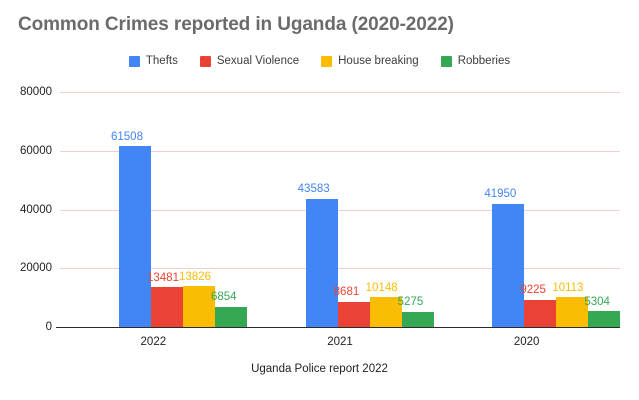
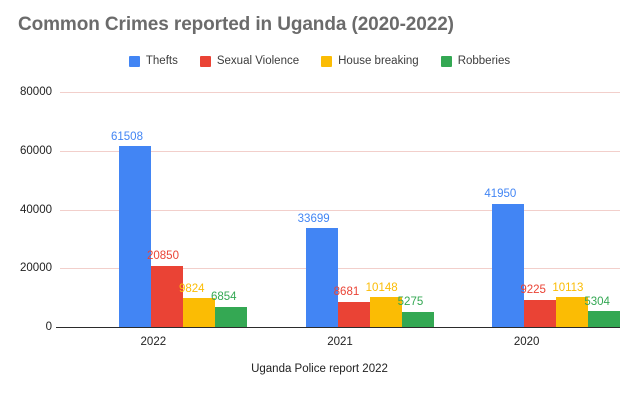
Sexual Violence/2022: 13481 -> 20850
House breaking/2022: 13826 -> 9824
Thefts/2021: 43583 -> 33699
